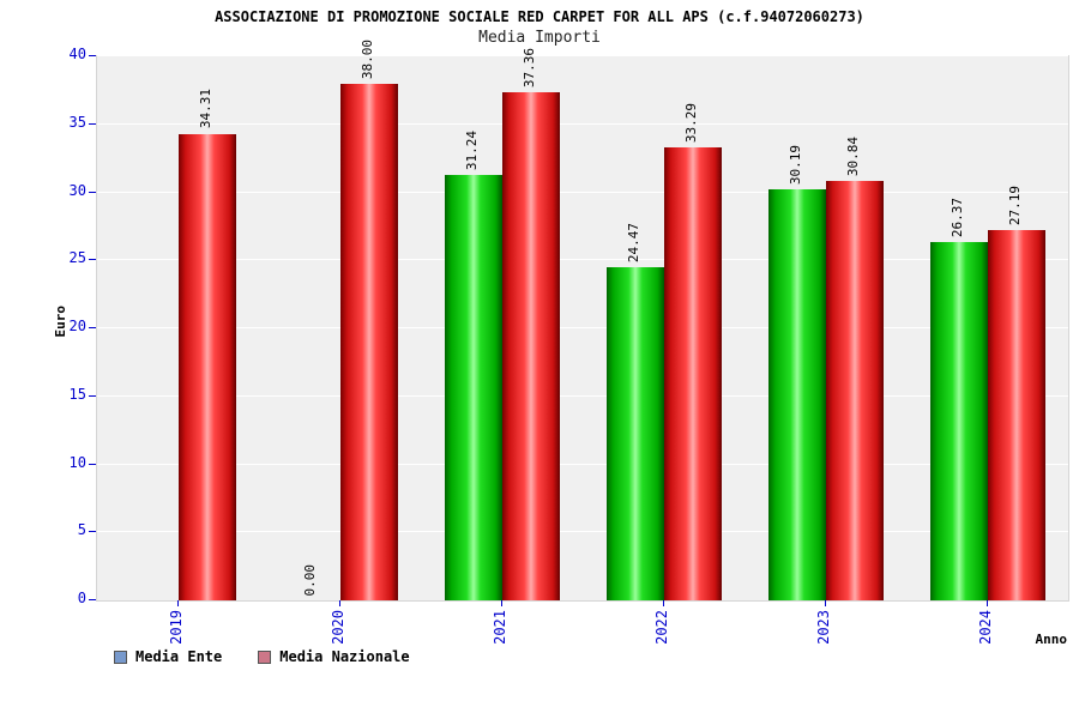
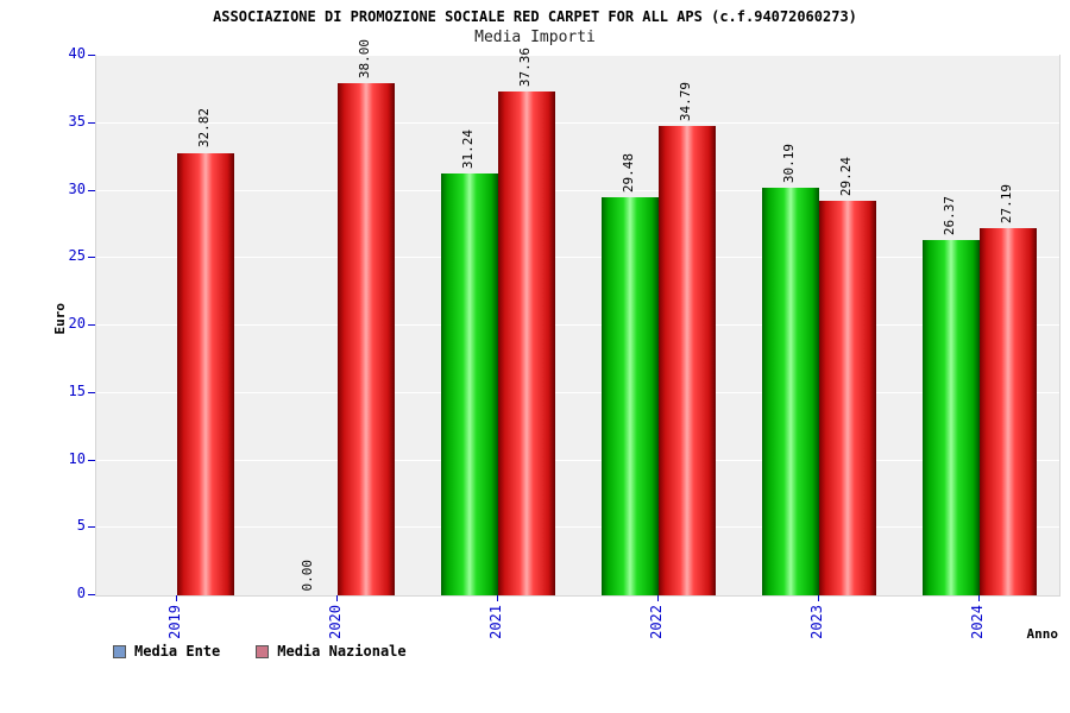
Media Nazionale/2019: 34.31 -> 32.82
Media Ente/2022: 24.47 -> 29.48
Media Nazionale/2022: 33.29 -> 34.79
Media Nazionale/2023: 30.84 -> 29.24
